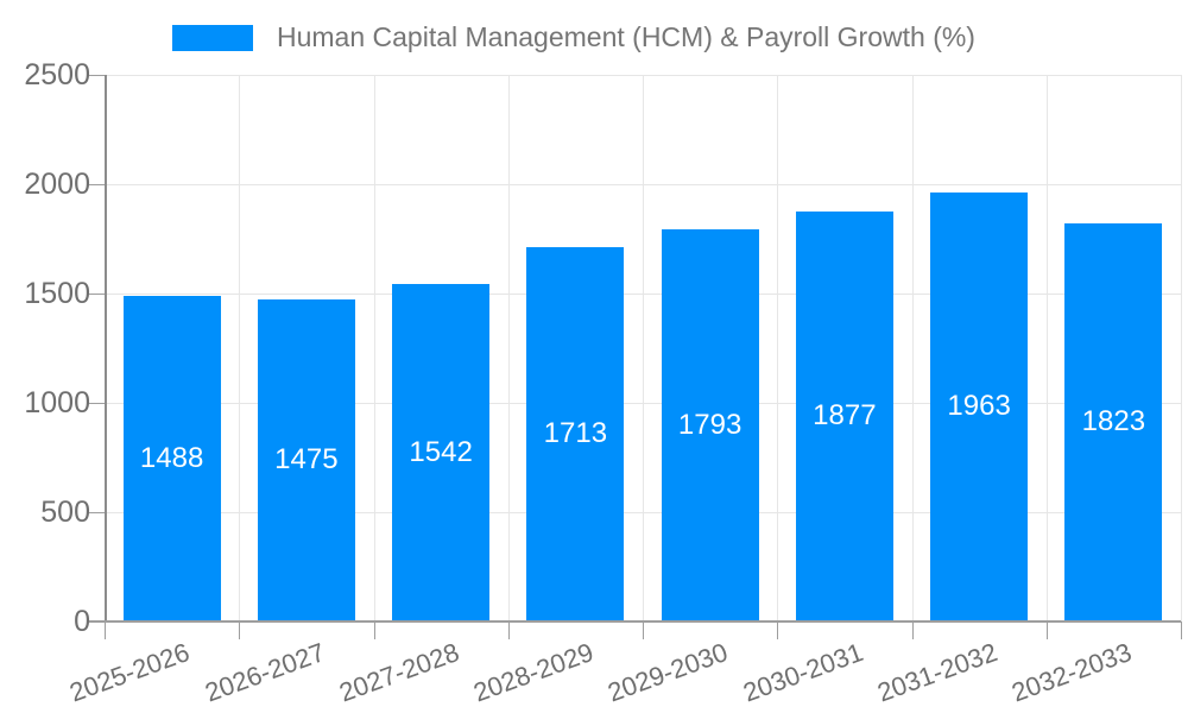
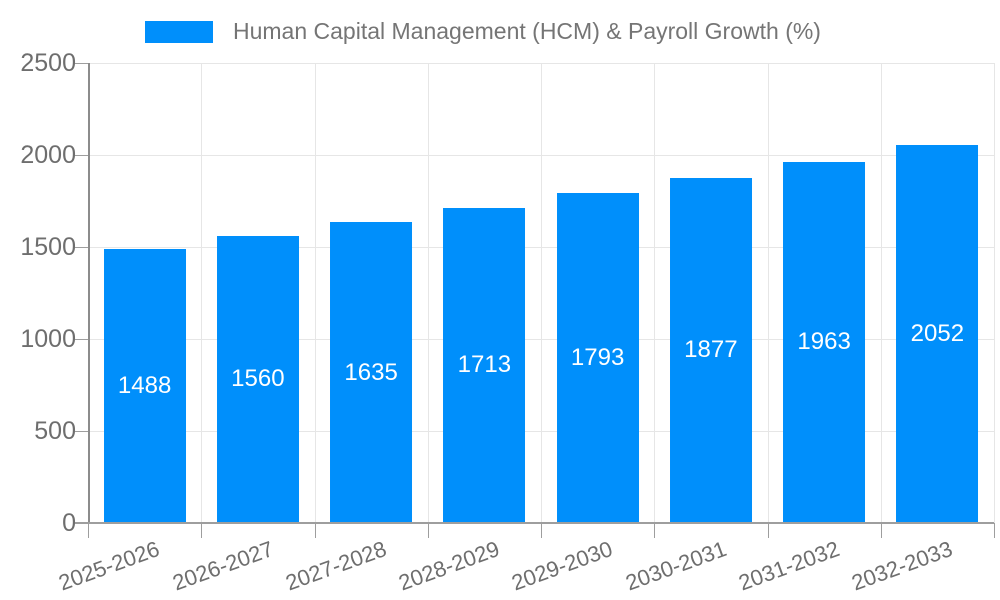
2026-2027: 1475 -> 1560
2027-2028: 1542 -> 1635
2032-2033: 1823 -> 2052
